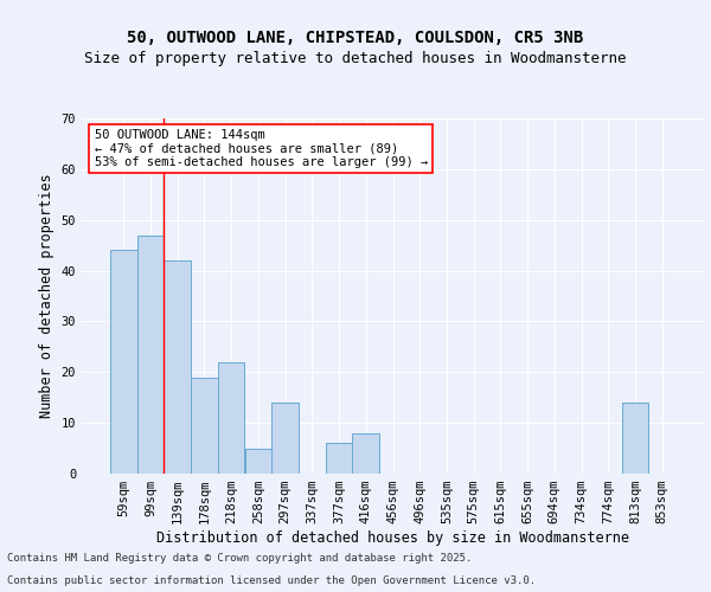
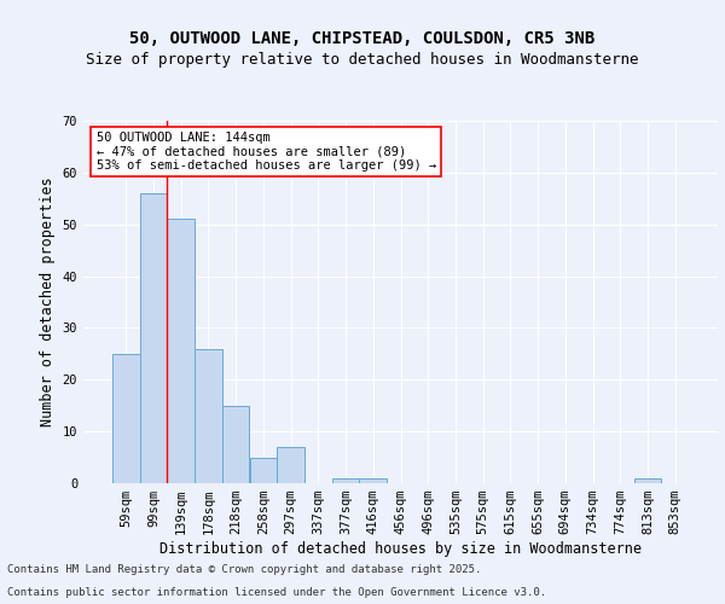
59sqm: 44 -> 25
99sqm: 47 -> 56
139sqm: 42 -> 51
178sqm: 19 -> 26
218sqm: 22 -> 15
297sqm: 14 -> 7
377sqm: 6 -> 1
416sqm: 8 -> 1
813sqm: 14 -> 1
